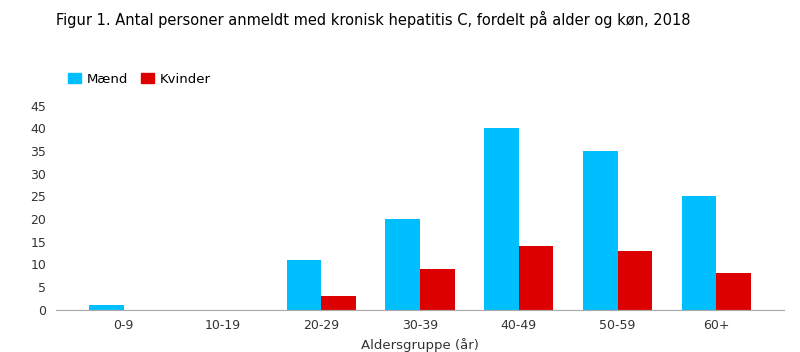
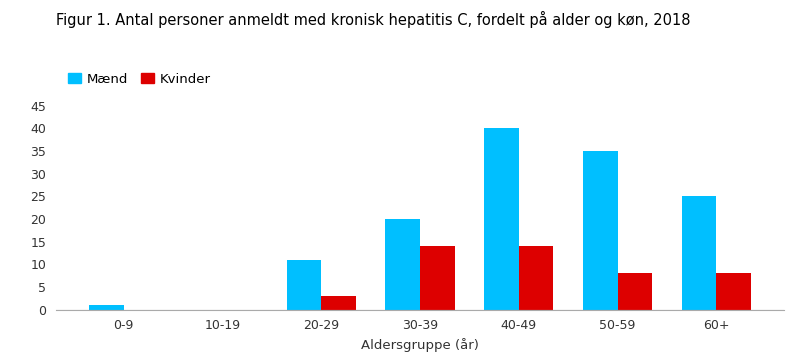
Kvinder/30-39: 9 -> 14
Kvinder/50-59: 13 -> 8
